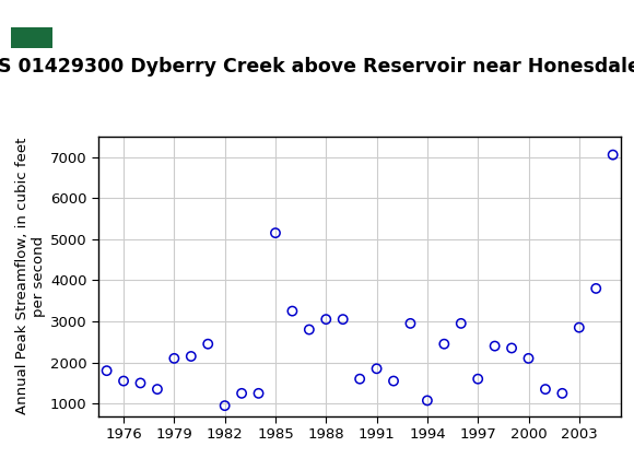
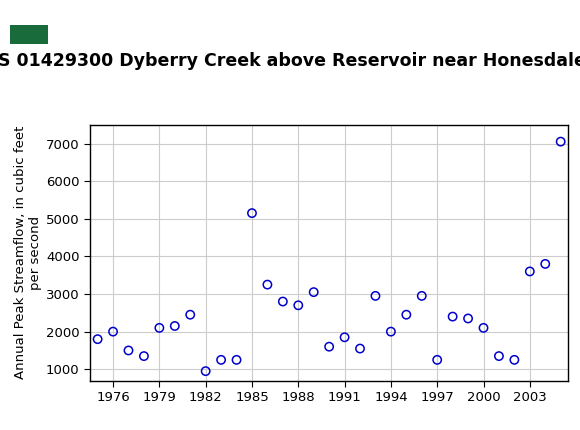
1976: 1550 -> 2000
1988: 3050 -> 2700
1994: 1080 -> 2000
1997: 1600 -> 1250
2003: 2850 -> 3600
